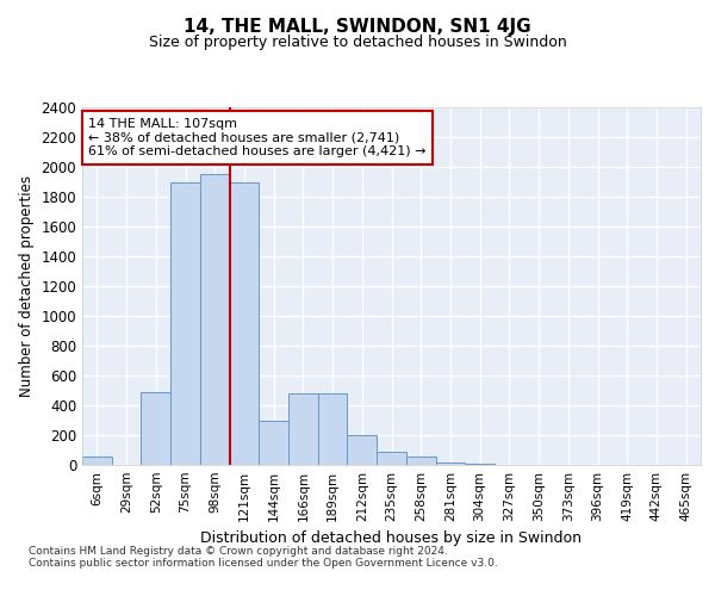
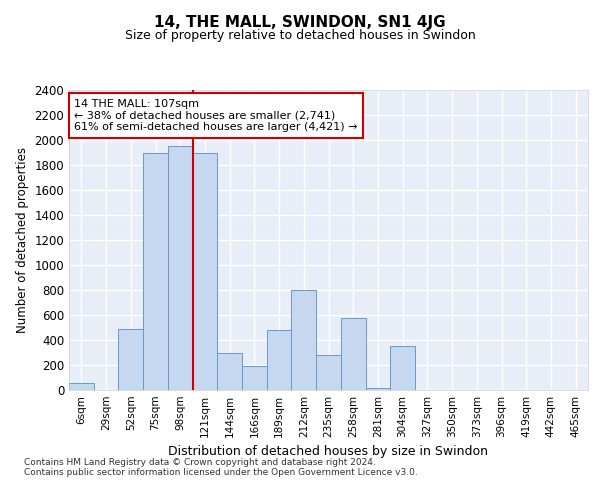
166sqm: 480 -> 190
212sqm: 200 -> 800
235sqm: 90 -> 280
258sqm: 60 -> 580
304sqm: 10 -> 350
